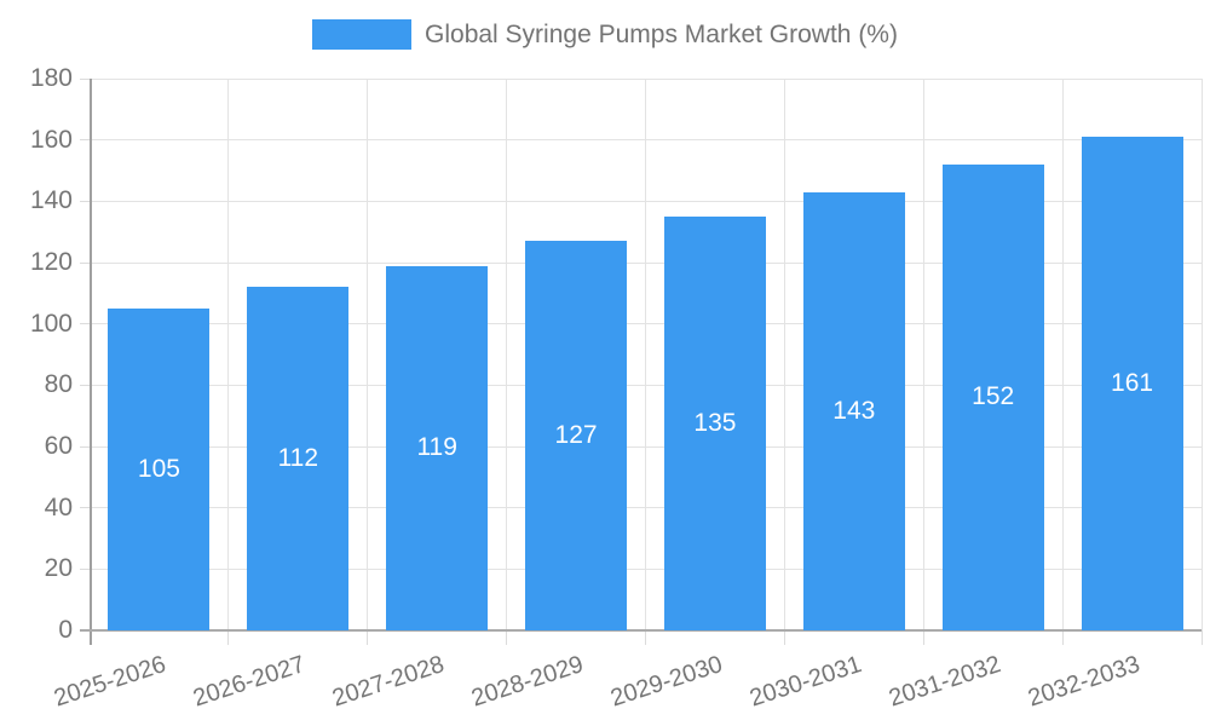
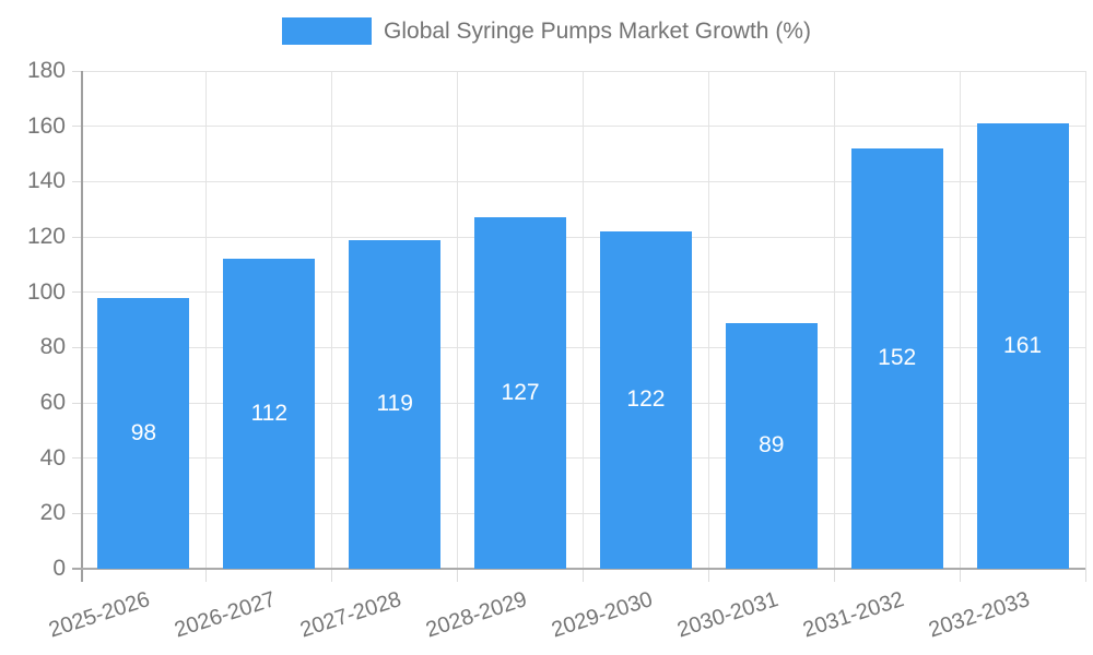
2025-2026: 105 -> 98
2029-2030: 135 -> 122
2030-2031: 143 -> 89
